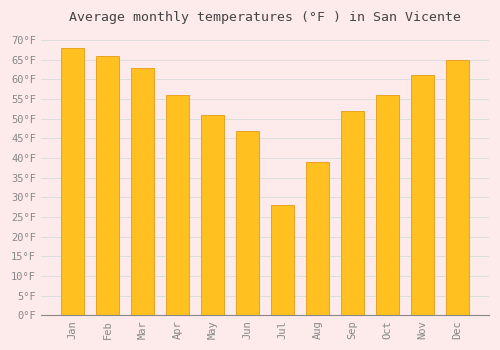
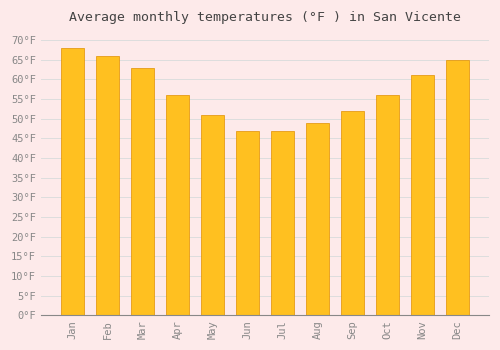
Jul: 28°F -> 47°F
Aug: 39°F -> 49°F
